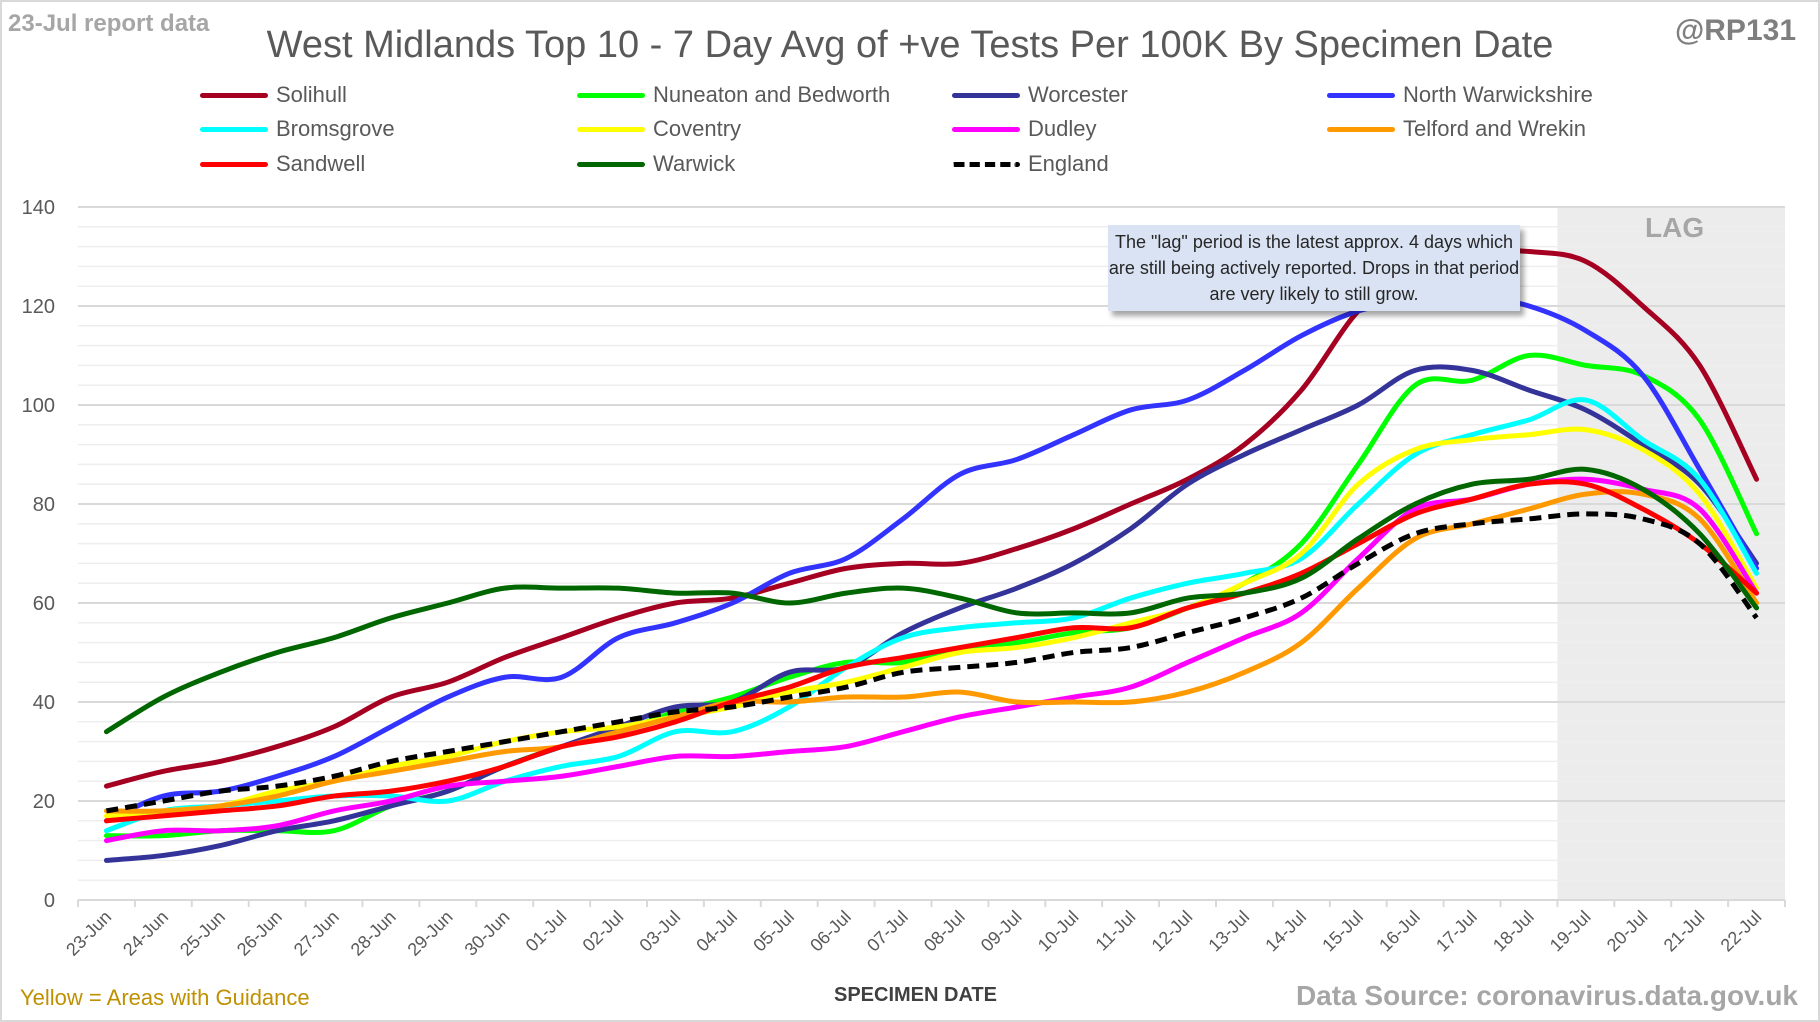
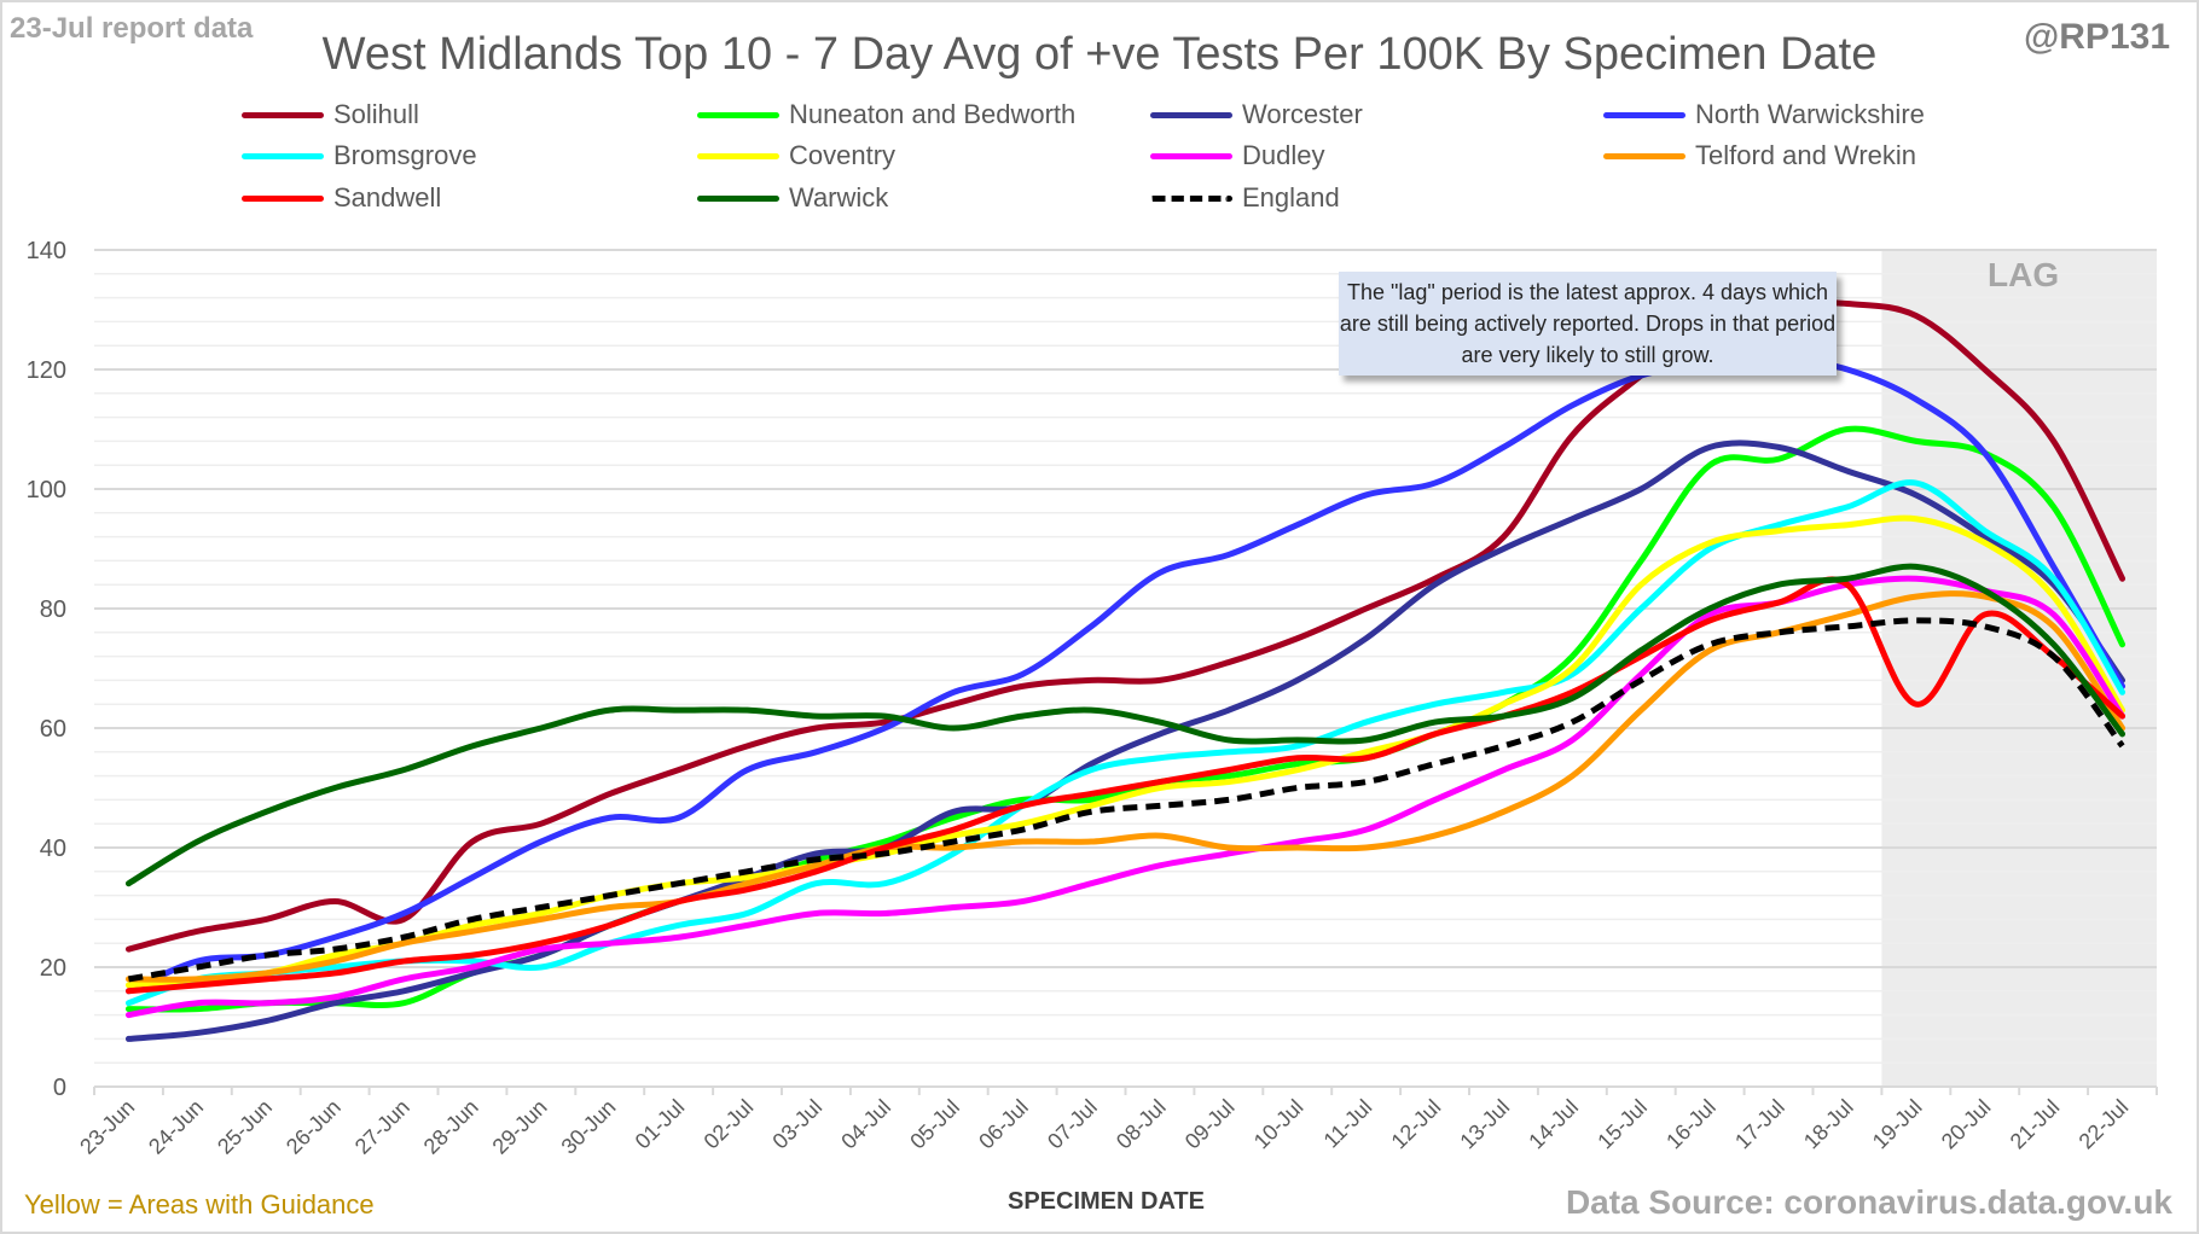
Solihull/27-Jun: 35 -> 28
Solihull/14-Jul: 103 -> 109
Sandwell/19-Jul: 84 -> 64
